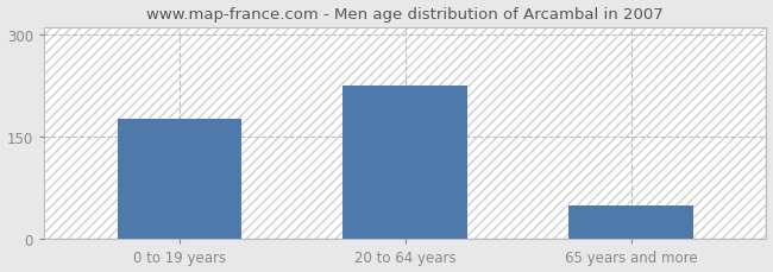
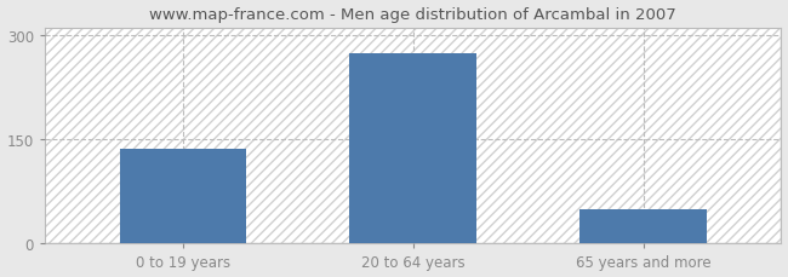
0 to 19 years: 176 -> 136
20 to 64 years: 224 -> 274
